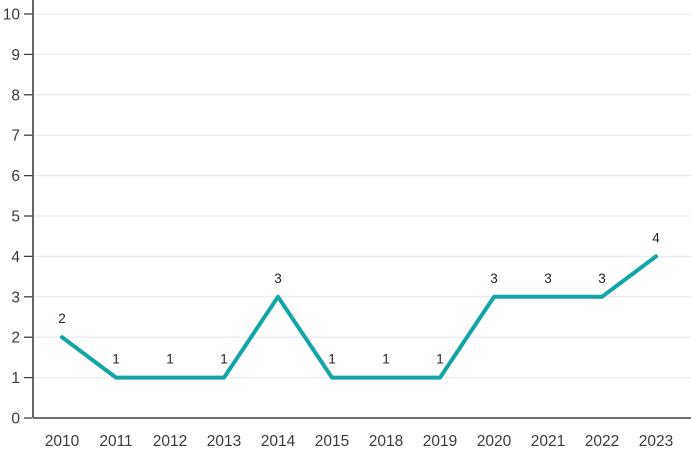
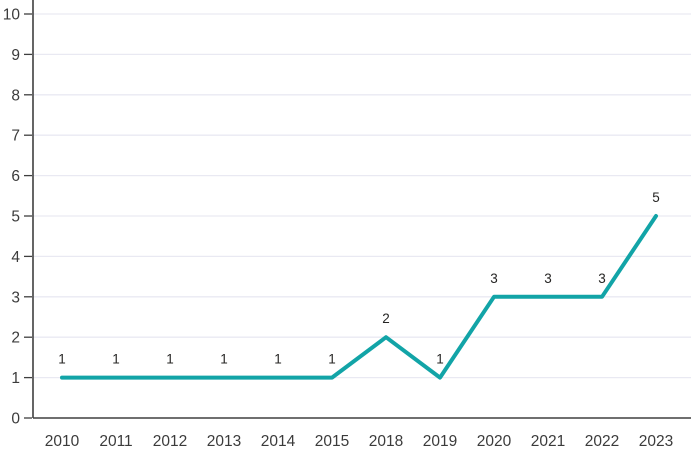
2010: 2 -> 1
2014: 3 -> 1
2018: 1 -> 2
2023: 4 -> 5
